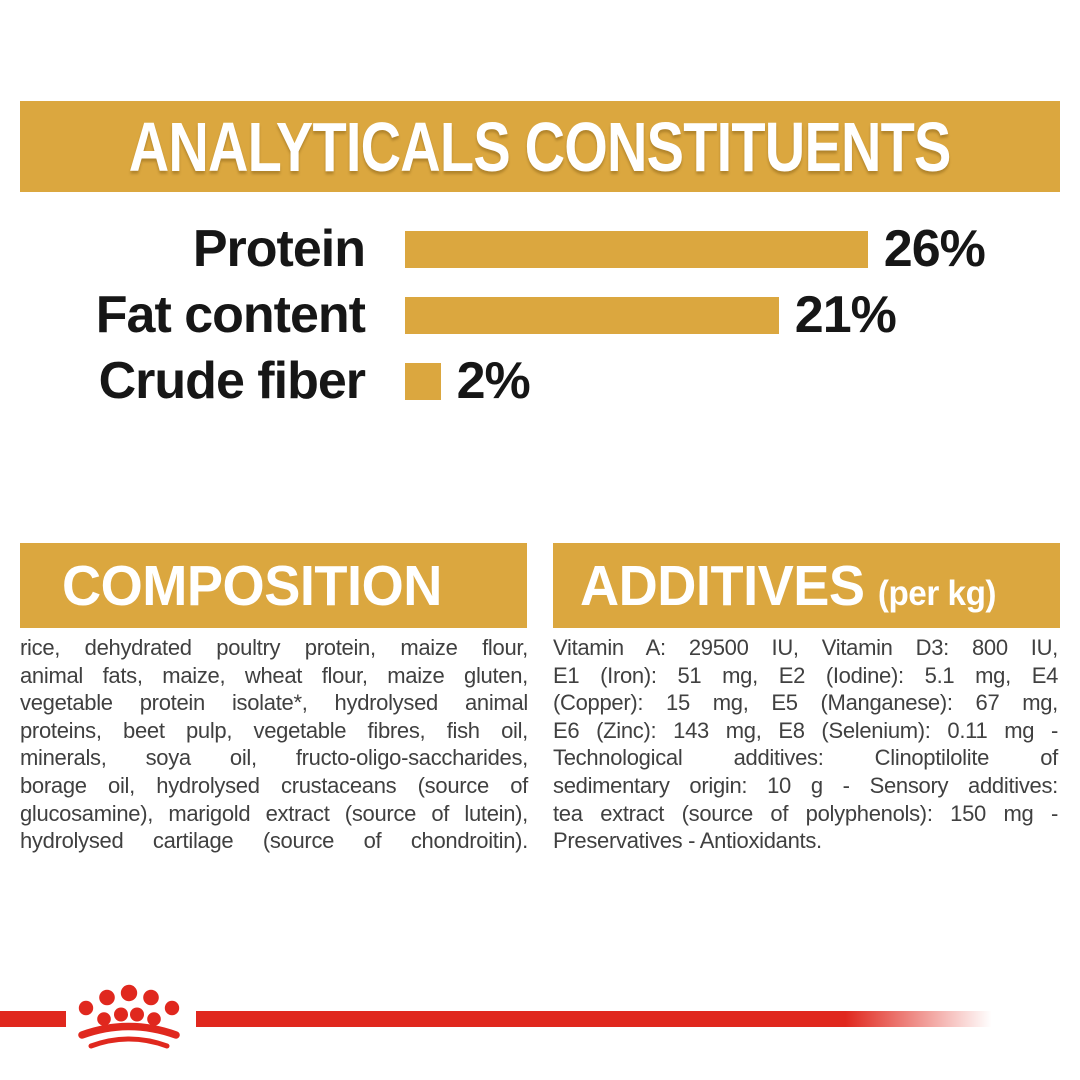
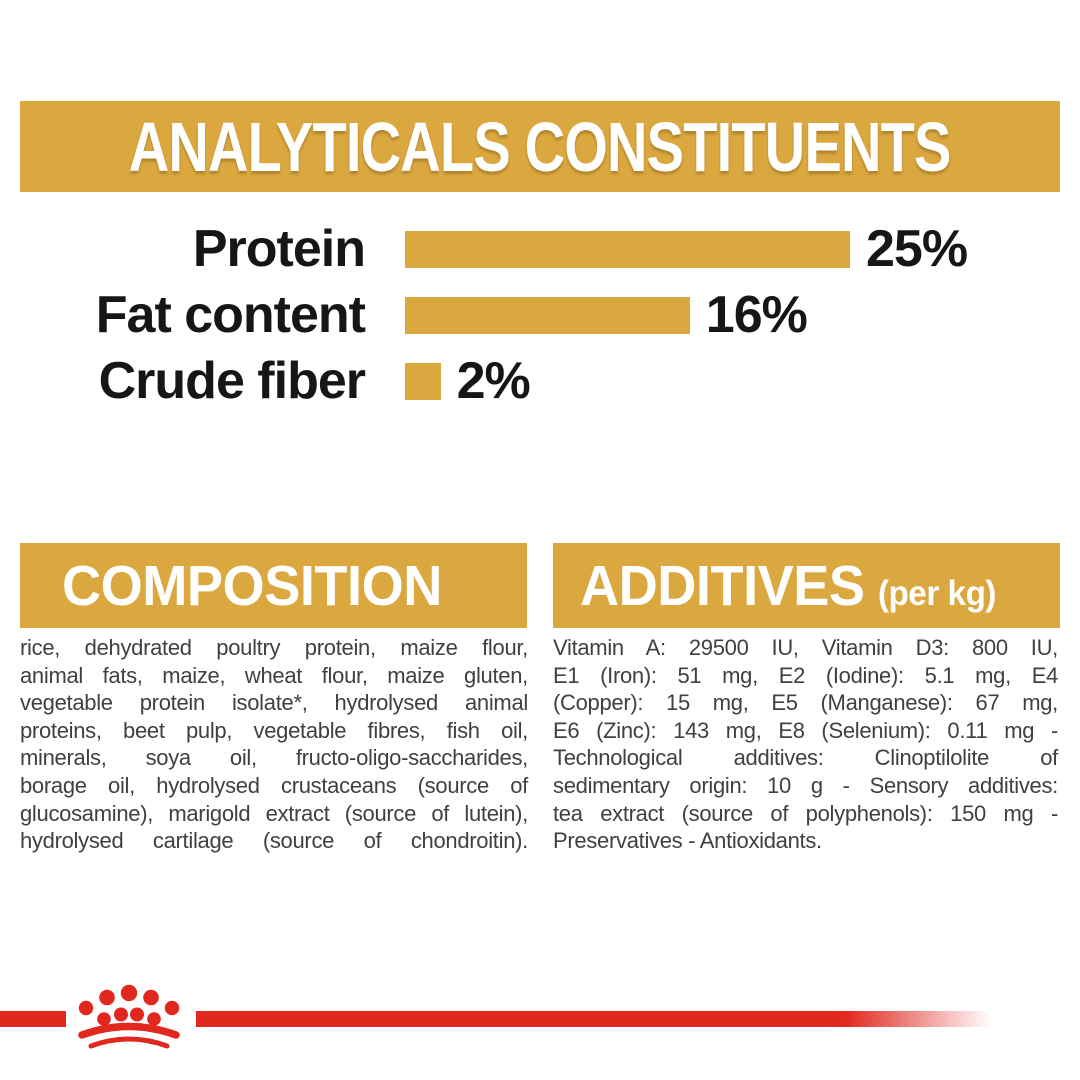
Protein: 26% -> 25%
Fat content: 21% -> 16%
